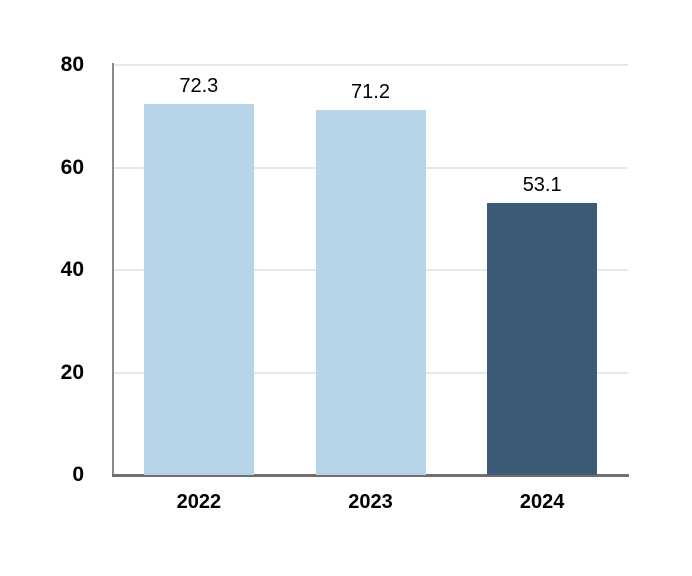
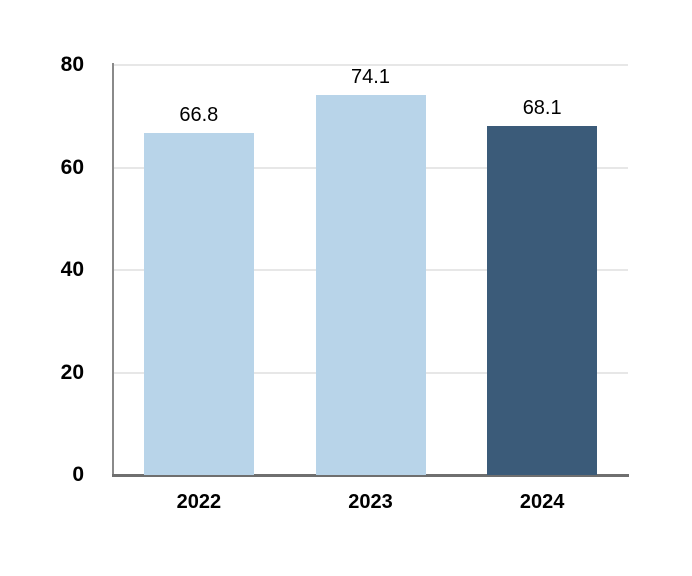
2022: 72.3 -> 66.8
2023: 71.2 -> 74.1
2024: 53.1 -> 68.1
